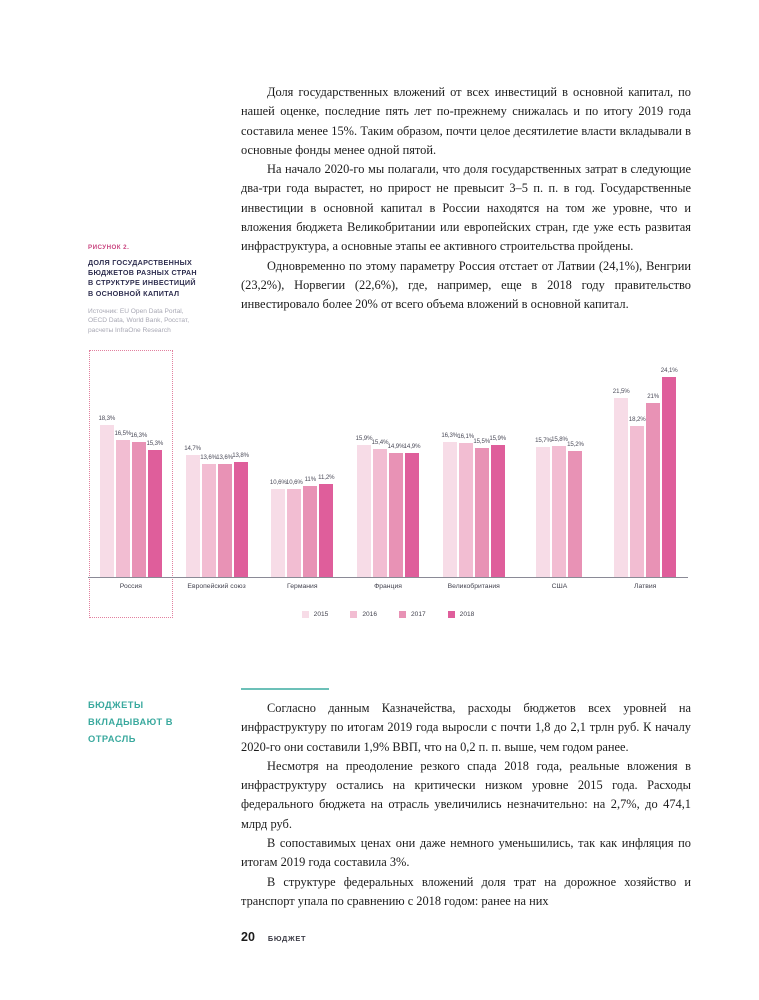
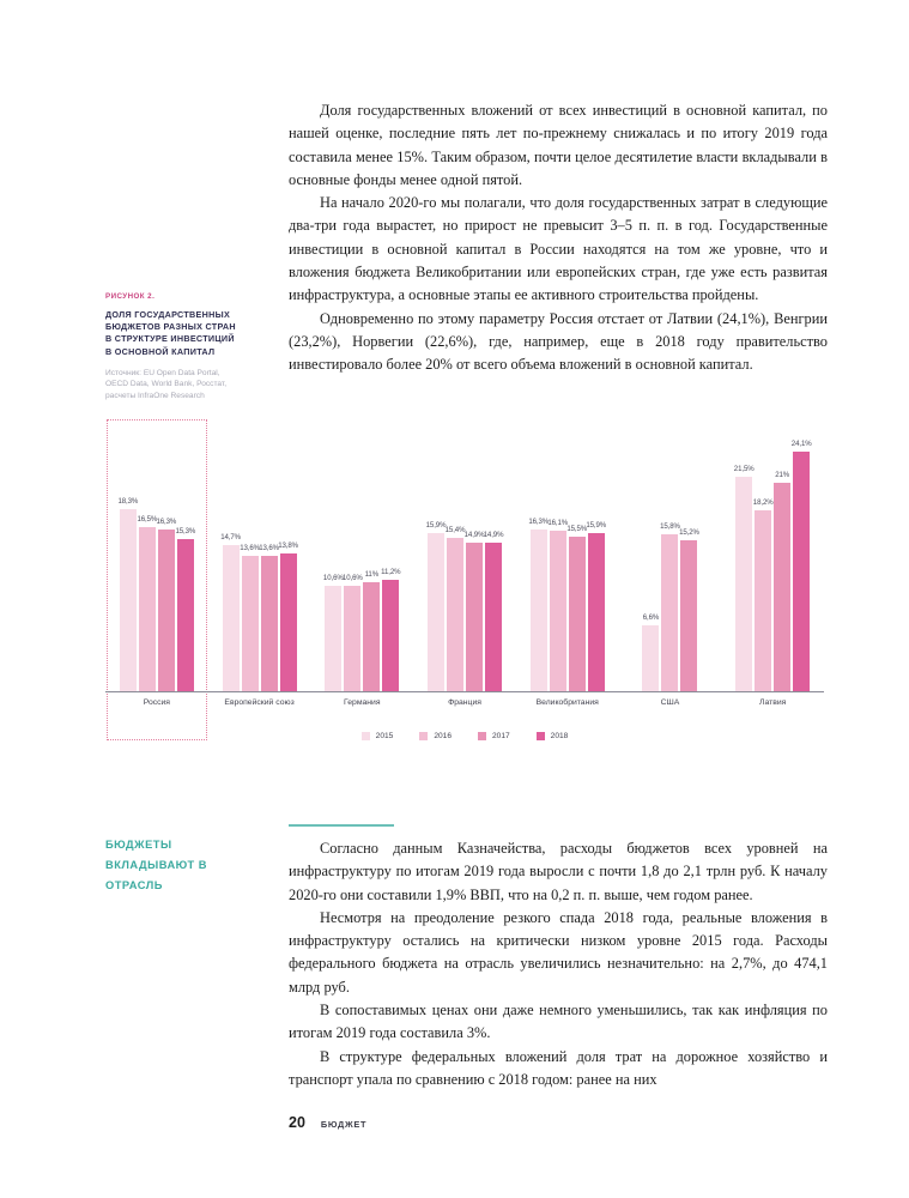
2015/США: 15,7% -> 6,6%
